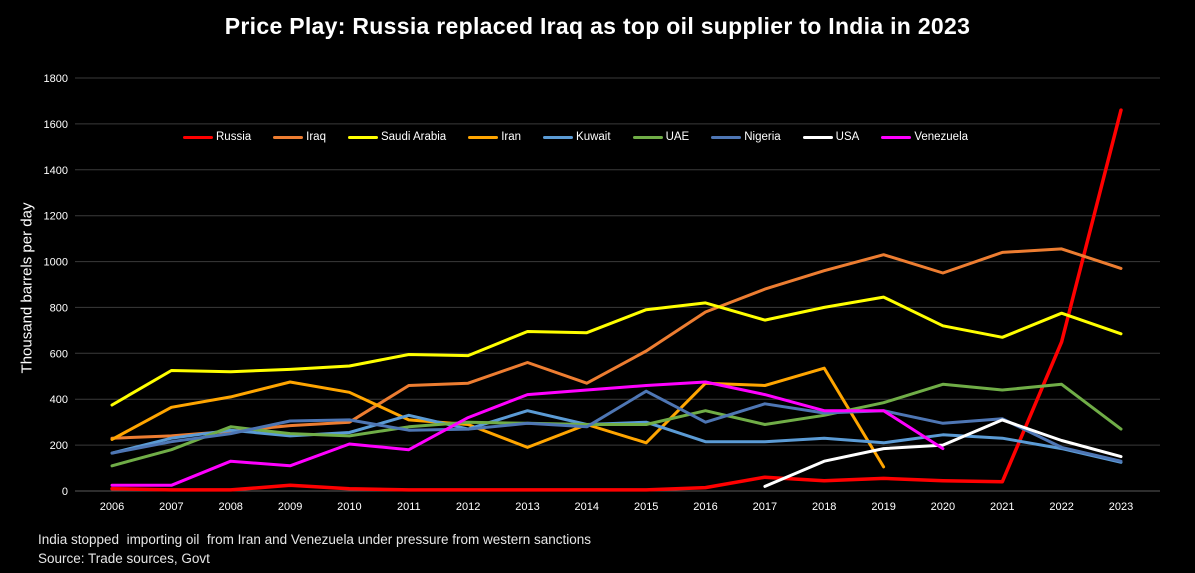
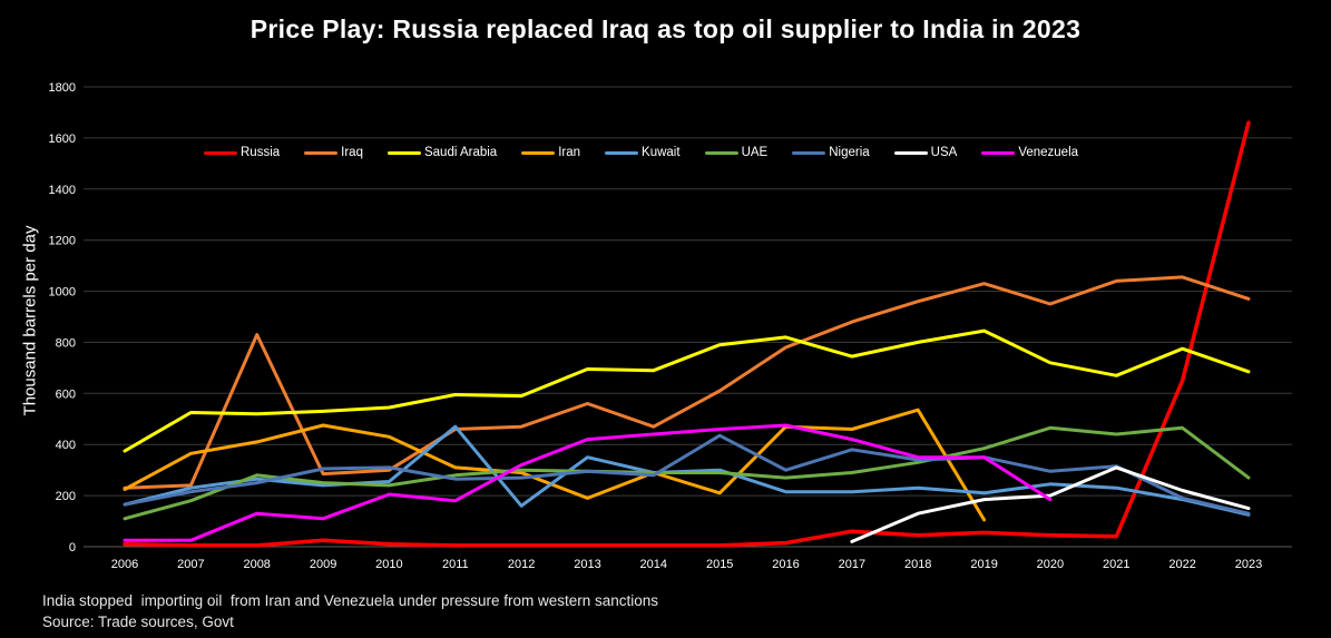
Iraq/2008: 260 -> 830
Kuwait/2011: 330 -> 470
Kuwait/2012: 270 -> 160
UAE/2016: 350 -> 270
